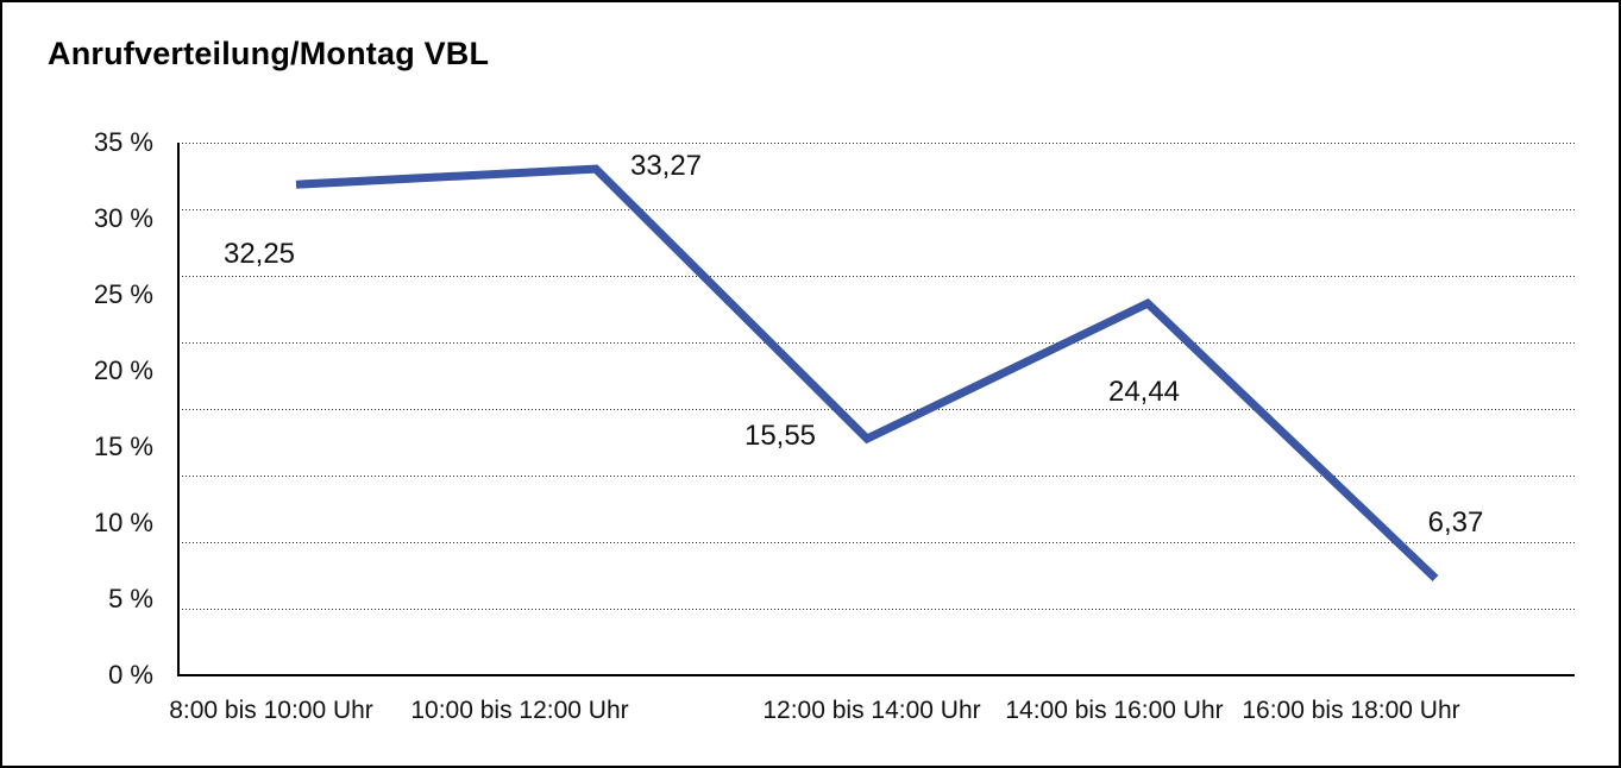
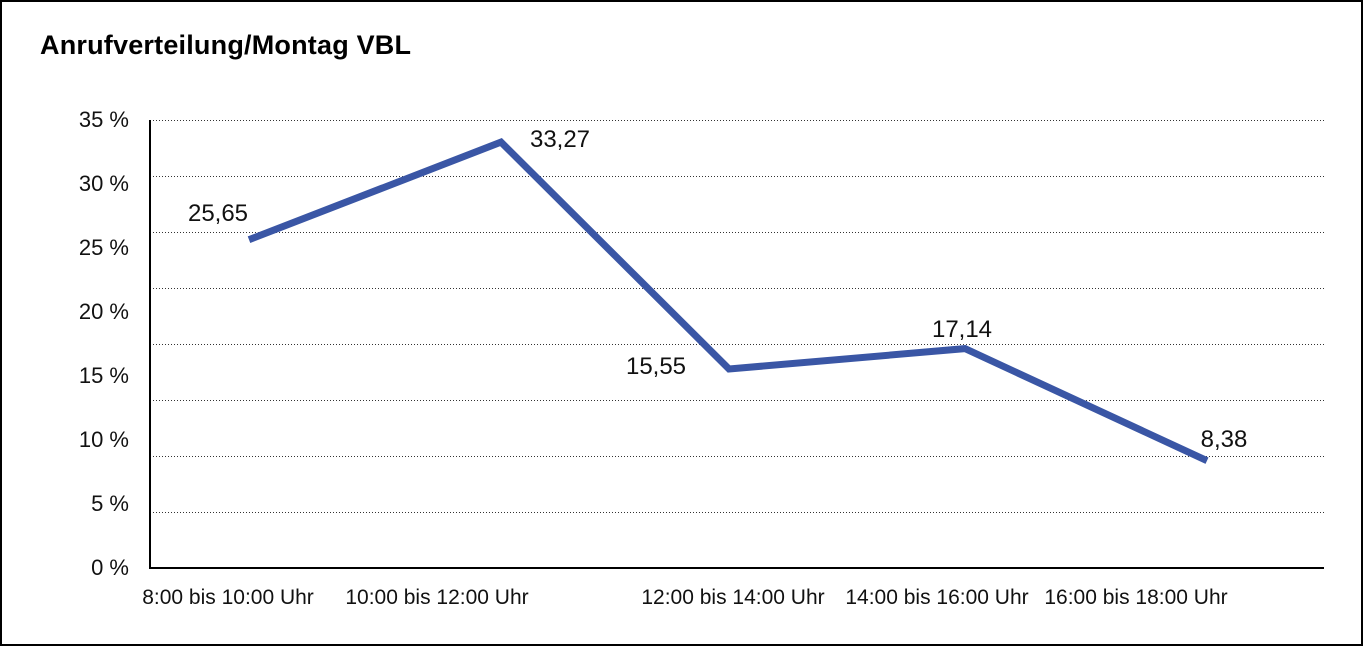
8:00 bis 10:00 Uhr: 32,25 -> 25,65
14:00 bis 16:00 Uhr: 24,44 -> 17,14
16:00 bis 18:00 Uhr: 6,37 -> 8,38
